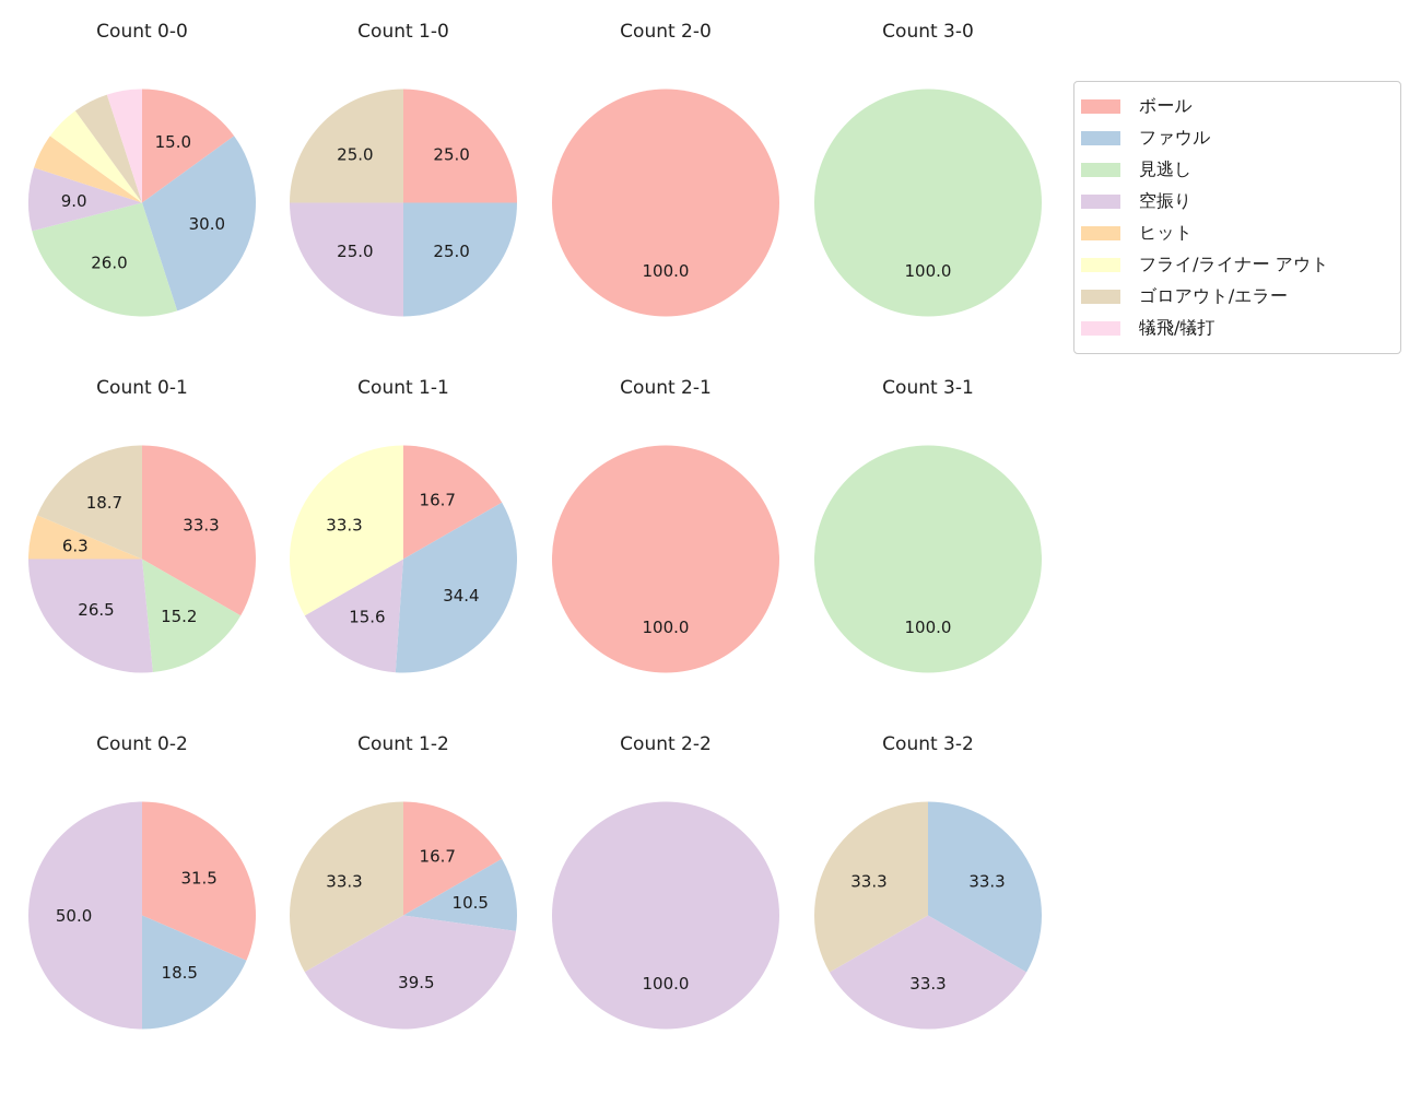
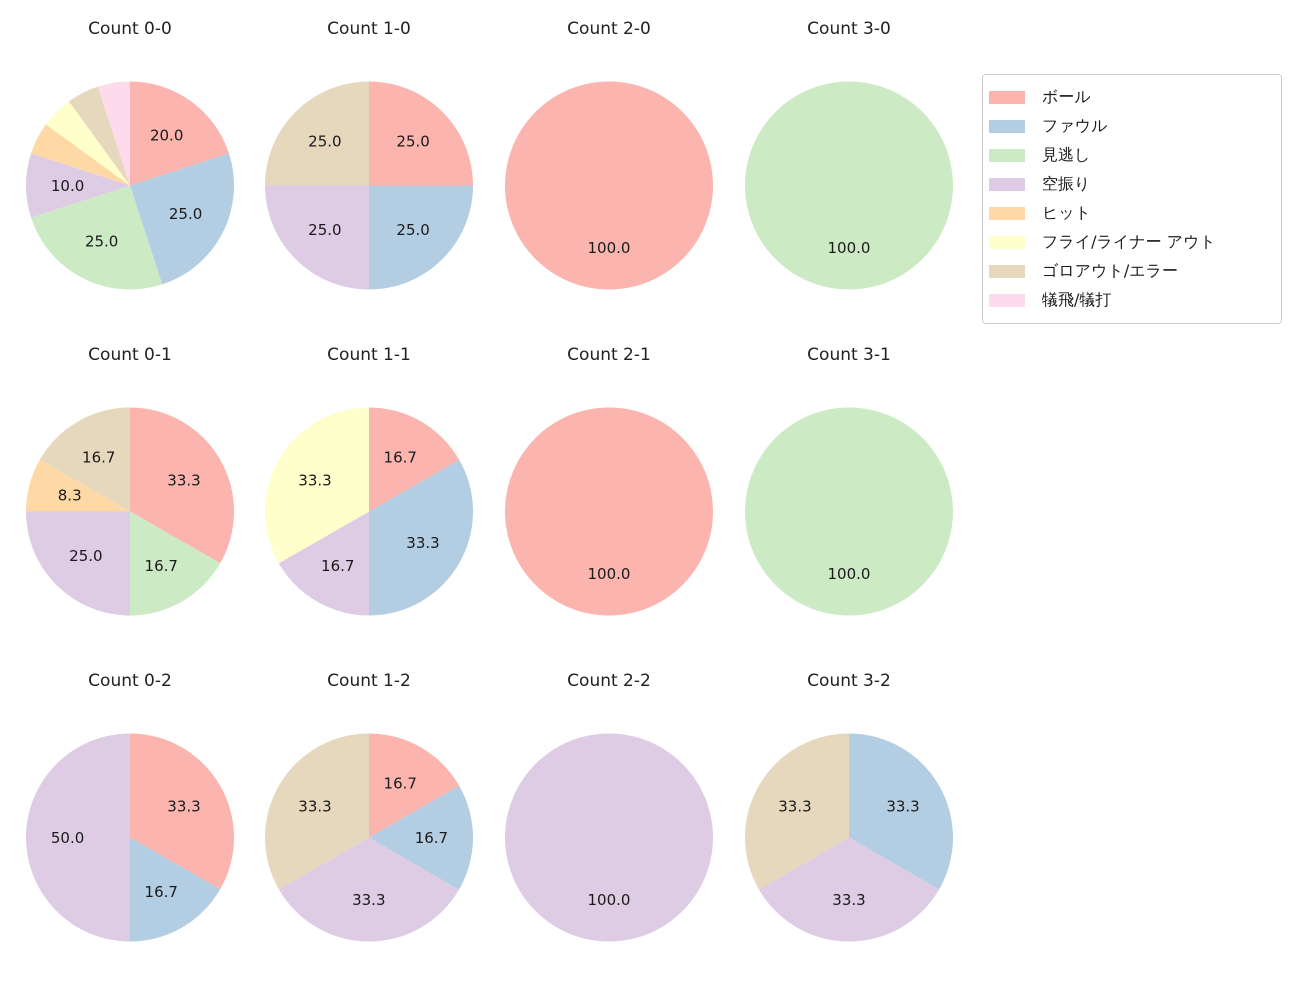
Count 0-0/ボール: 15.0 -> 20.0
Count 0-0/ファウル: 30.0 -> 25.0
Count 0-0/見逃し: 26.0 -> 25.0
Count 0-0/空振り: 9.0 -> 10.0
Count 0-1/見逃し: 15.2 -> 16.7
Count 0-1/空振り: 26.5 -> 25.0
Count 0-1/ヒット: 6.3 -> 8.3
Count 0-1/ゴロアウト/エラー: 18.7 -> 16.7
Count 1-1/ファウル: 34.4 -> 33.3
Count 1-1/空振り: 15.6 -> 16.7
Count 0-2/ボール: 31.5 -> 33.3
Count 0-2/ファウル: 18.5 -> 16.7
Count 1-2/ファウル: 10.5 -> 16.7
Count 1-2/空振り: 39.5 -> 33.3
